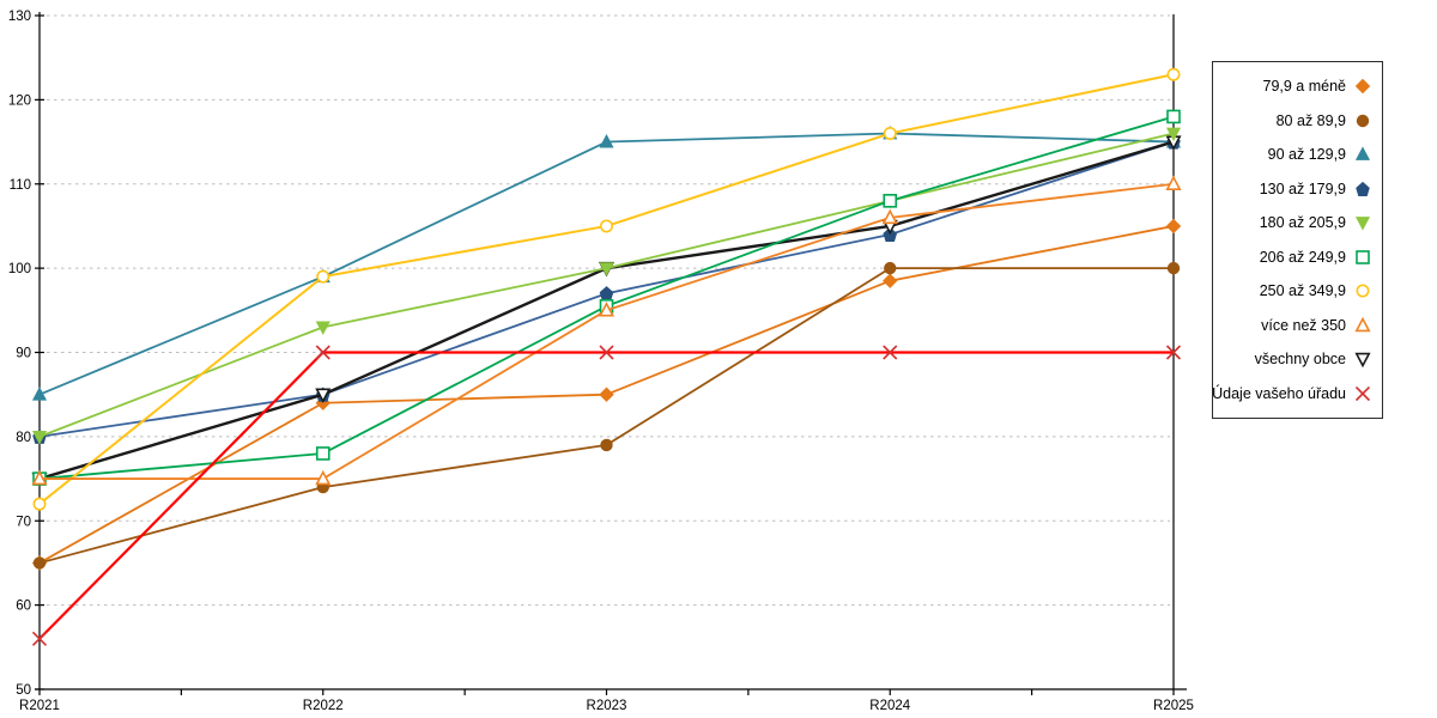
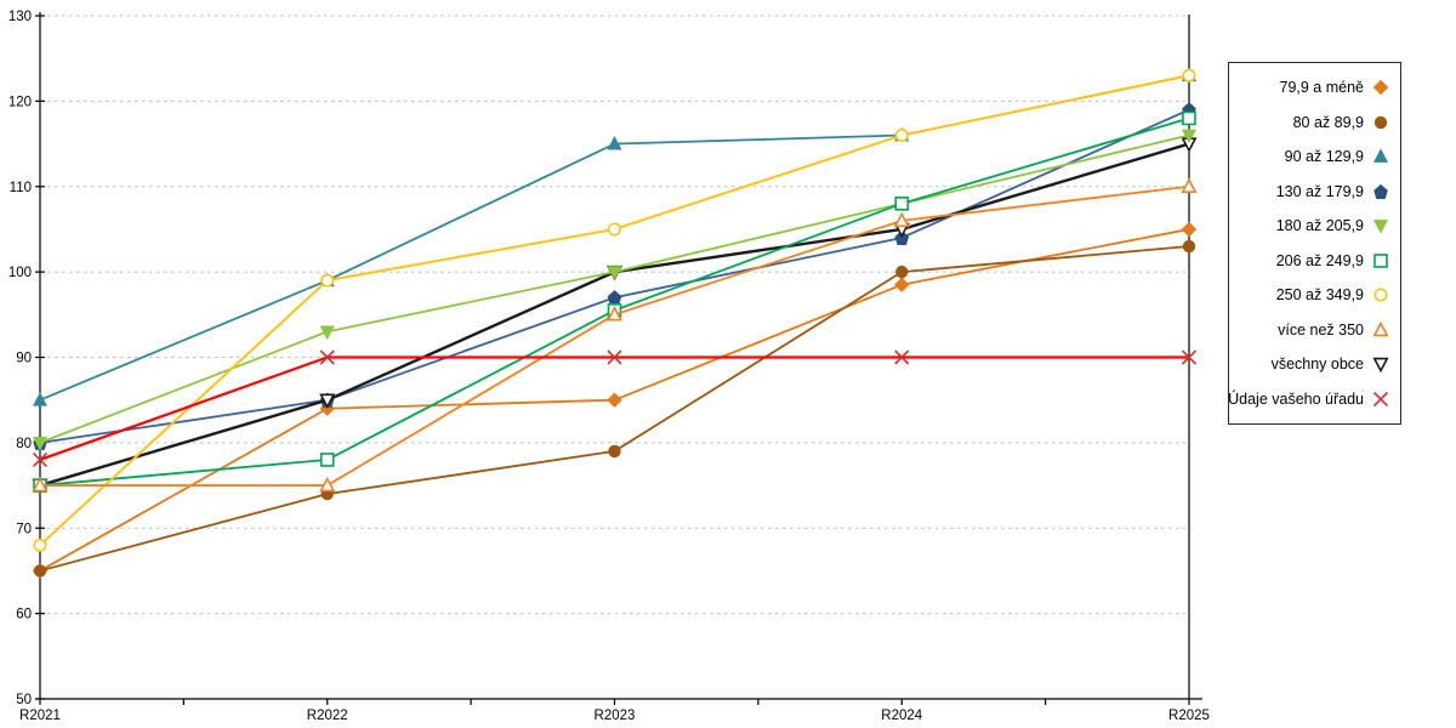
250 až 349,9/R2021: 72 -> 68
Údaje vašeho úřadu/R2021: 56 -> 78
80 až 89,9/R2025: 100 -> 103
90 až 129,9/R2025: 115 -> 123
130 až 179,9/R2025: 115 -> 119
